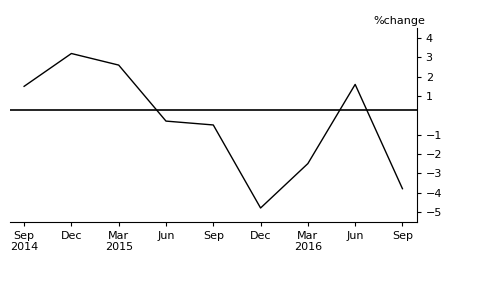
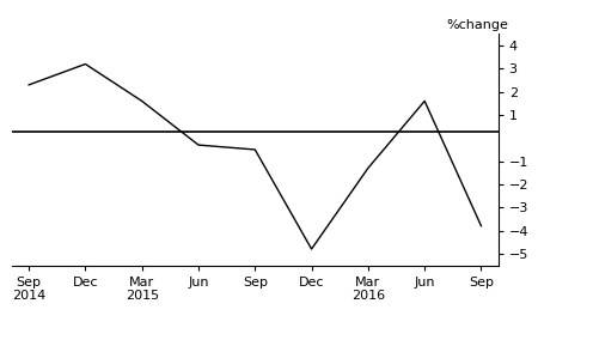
Sep 2014: 1.5 -> 2.3
Mar 2015: 2.6 -> 1.6
Mar 2016: -2.5 -> -1.3
